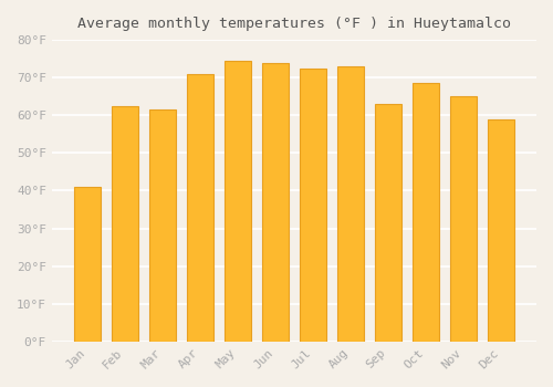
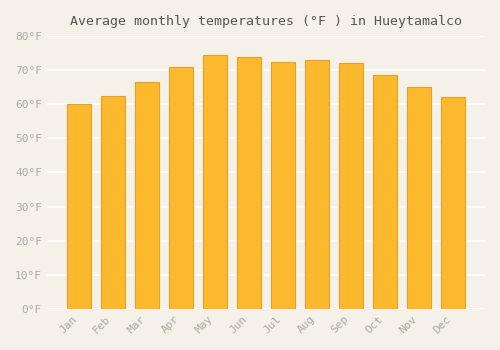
Jan: 41.0°F -> 60.0°F
Mar: 61.5°F -> 66.5°F
Sep: 63.0°F -> 72.0°F
Dec: 59.0°F -> 62.0°F
